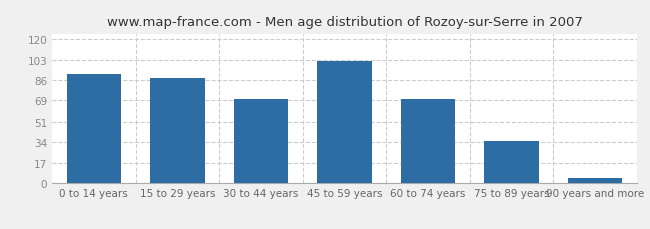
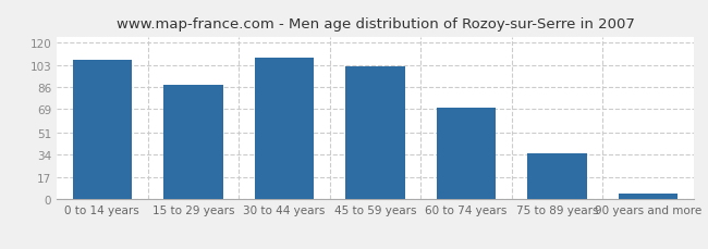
0 to 14 years: 91 -> 107
30 to 44 years: 70 -> 109
